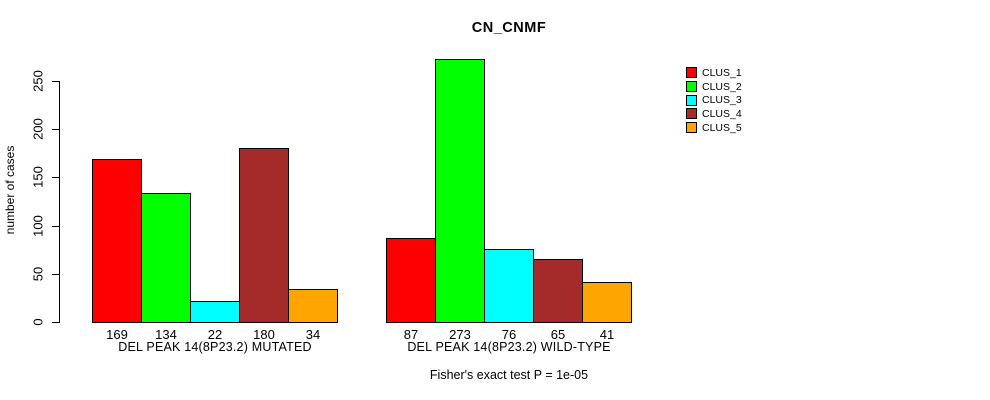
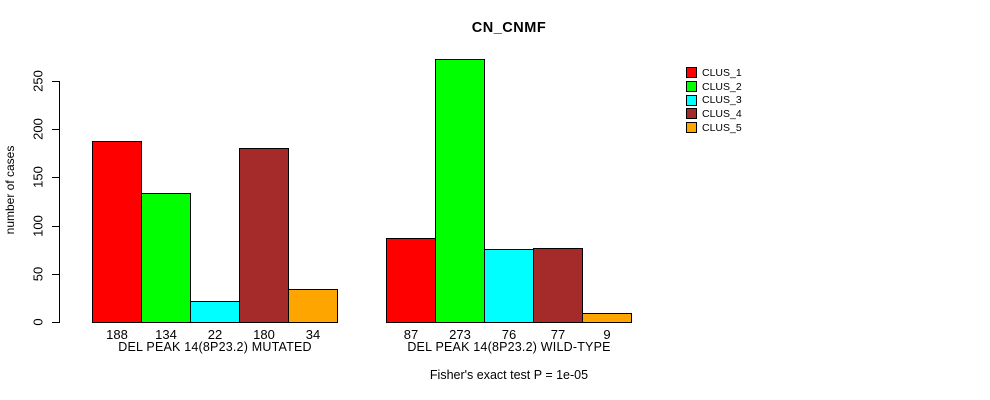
CLUS_1/DEL PEAK 14(8P23.2) MUTATED: 169 -> 188
CLUS_4/DEL PEAK 14(8P23.2) WILD-TYPE: 65 -> 77
CLUS_5/DEL PEAK 14(8P23.2) WILD-TYPE: 41 -> 9
